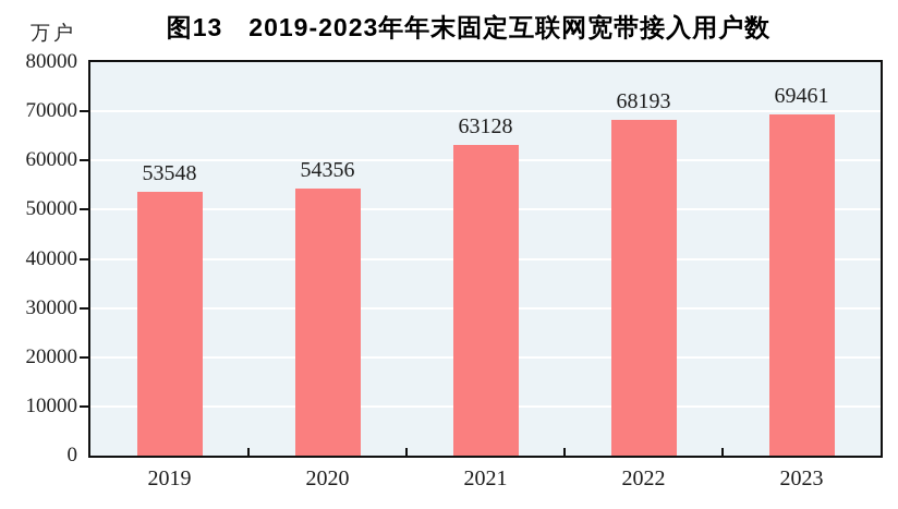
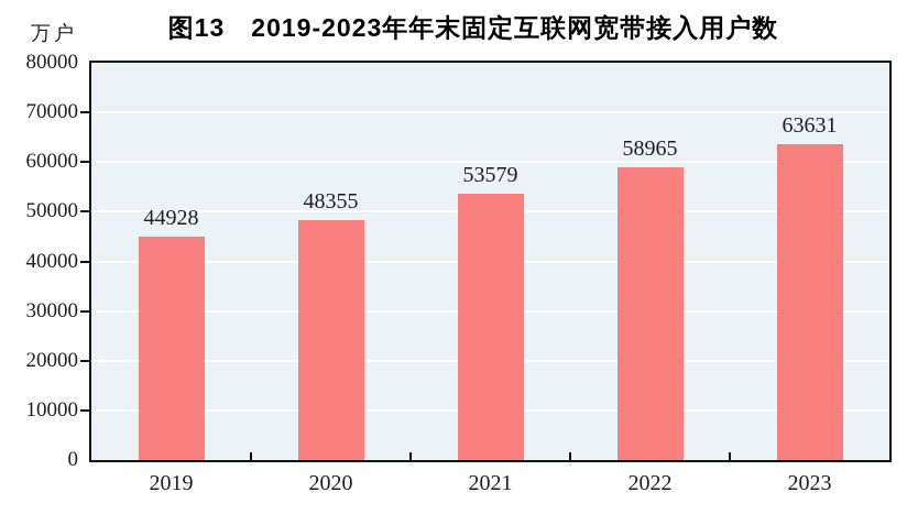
2019: 53548 -> 44928
2020: 54356 -> 48355
2021: 63128 -> 53579
2022: 68193 -> 58965
2023: 69461 -> 63631
